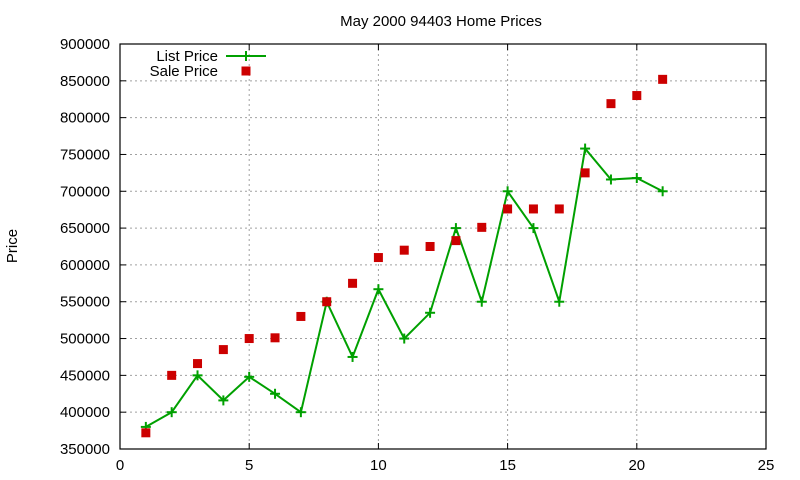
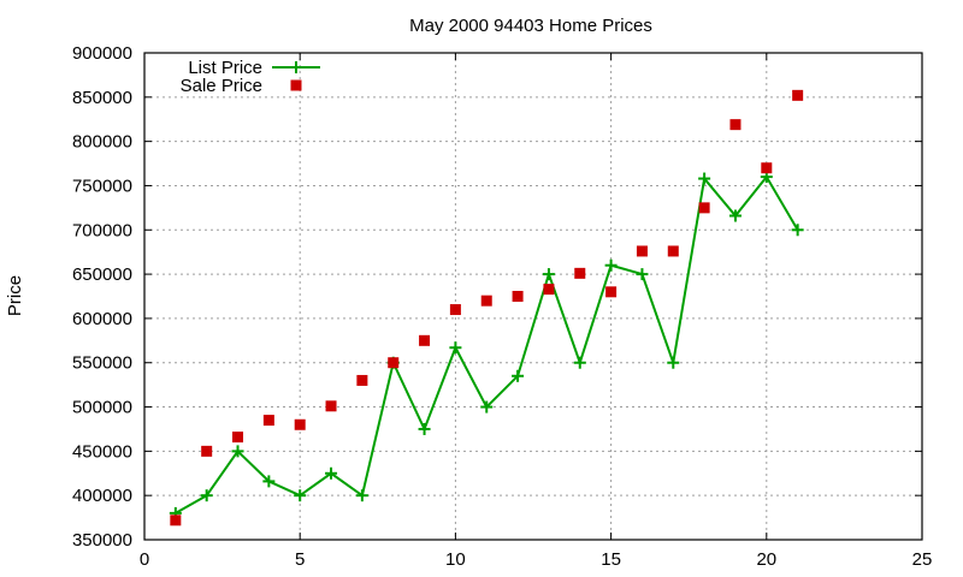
List Price/5: 450000 -> 400000
Sale Price/5: 500000 -> 480000
List Price/15: 700000 -> 660000
Sale Price/15: 680000 -> 630000
List Price/20: 720000 -> 760000
Sale Price/20: 830000 -> 770000
